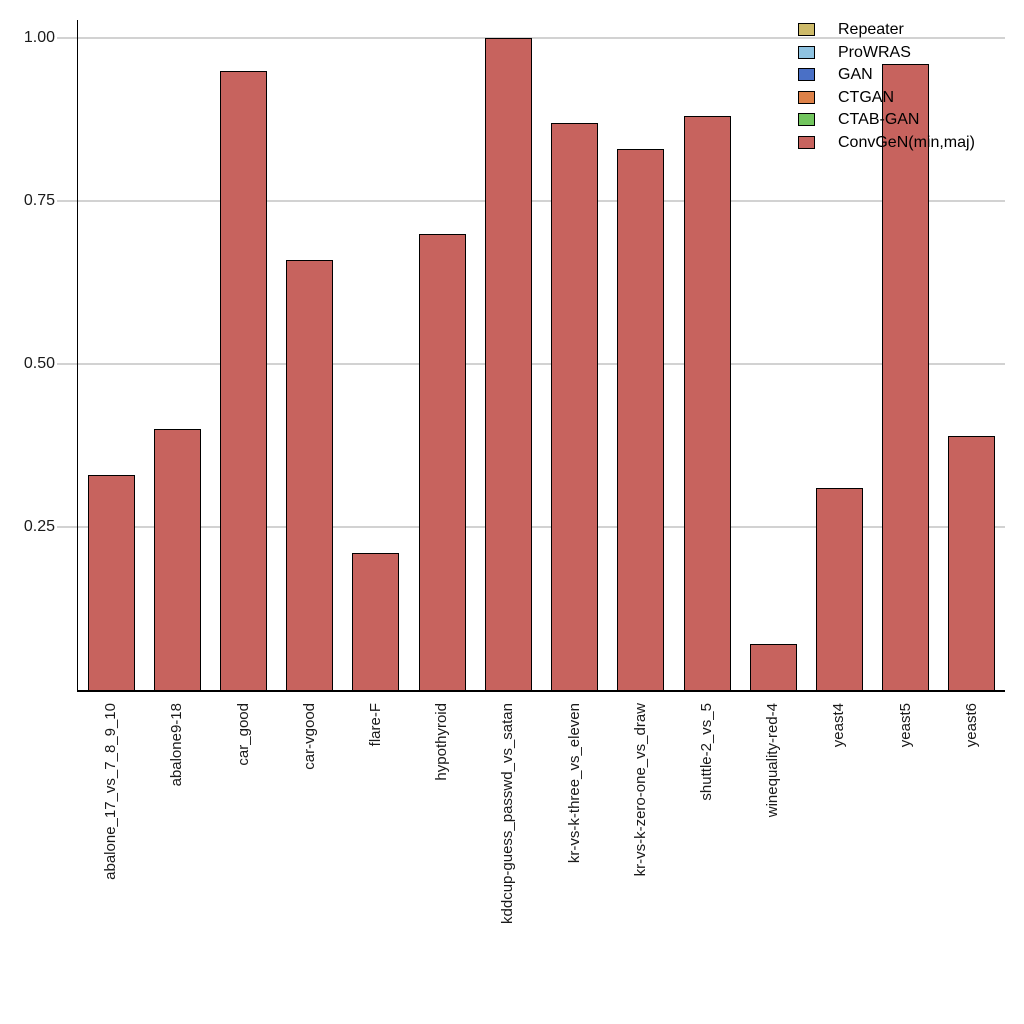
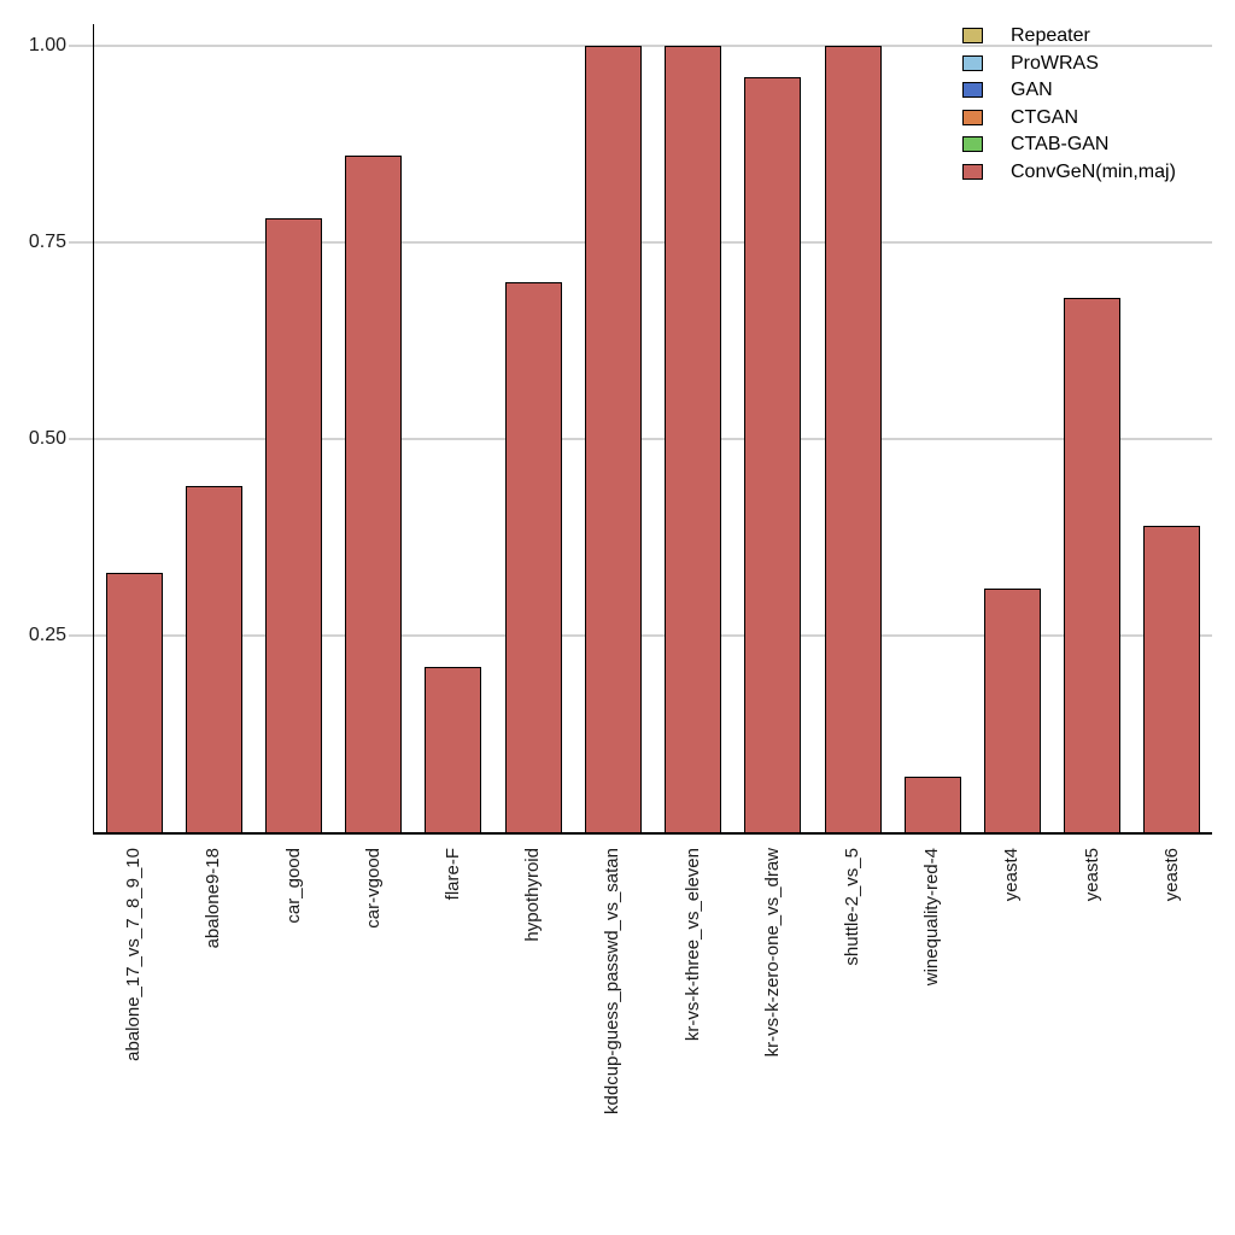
abalone9-18: 0.40 -> 0.44
car_good: 0.95 -> 0.78
car-vgood: 0.66 -> 0.86
kr-vs-k-three_vs_eleven: 0.87 -> 1.00
kr-vs-k-zero-one_vs_draw: 0.83 -> 0.96
shuttle-2_vs_5: 0.88 -> 1.00
yeast5: 0.96 -> 0.68
